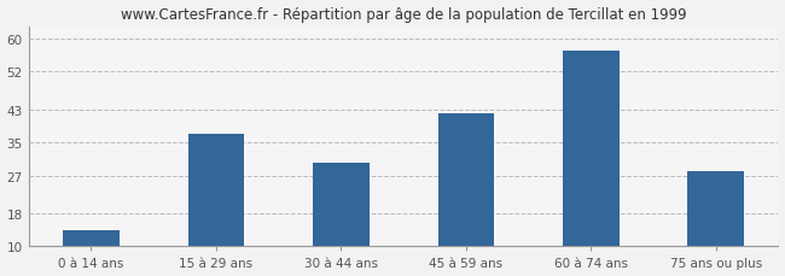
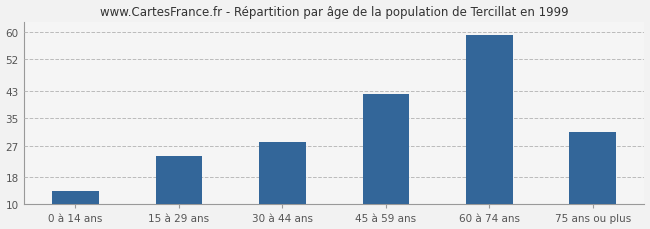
15 à 29 ans: 37 -> 24
30 à 44 ans: 30 -> 28
60 à 74 ans: 57 -> 59
75 ans ou plus: 28 -> 31
